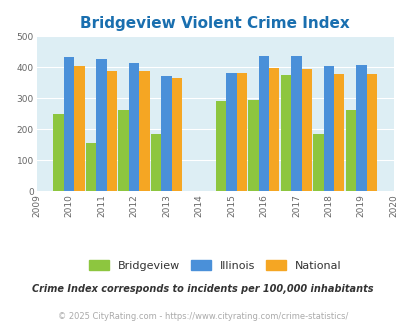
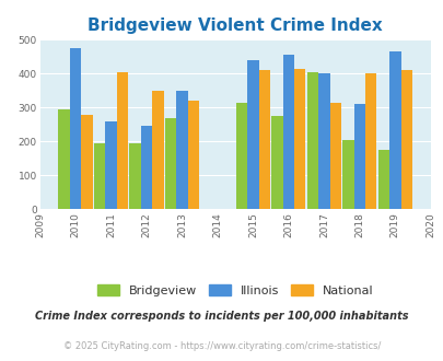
Bridgeview/2010: 248 -> 295
Illinois/2010: 433 -> 475
National/2010: 405 -> 280
Bridgeview/2011: 155 -> 195
Illinois/2011: 427 -> 260
National/2011: 387 -> 405
Bridgeview/2012: 262 -> 195
Illinois/2012: 414 -> 245
National/2012: 387 -> 350
Bridgeview/2013: 184 -> 270
Illinois/2013: 371 -> 350
National/2013: 365 -> 320
Bridgeview/2015: 293 -> 315
Illinois/2015: 383 -> 440
National/2015: 383 -> 410
Bridgeview/2016: 295 -> 275
Illinois/2016: 437 -> 455
National/2016: 397 -> 415
Bridgeview/2017: 375 -> 405
Illinois/2017: 437 -> 400
National/2017: 394 -> 315
Bridgeview/2018: 185 -> 205
Illinois/2018: 405 -> 310
National/2018: 380 -> 400
Bridgeview/2019: 262 -> 175
Illinois/2019: 408 -> 465
National/2019: 379 -> 410
